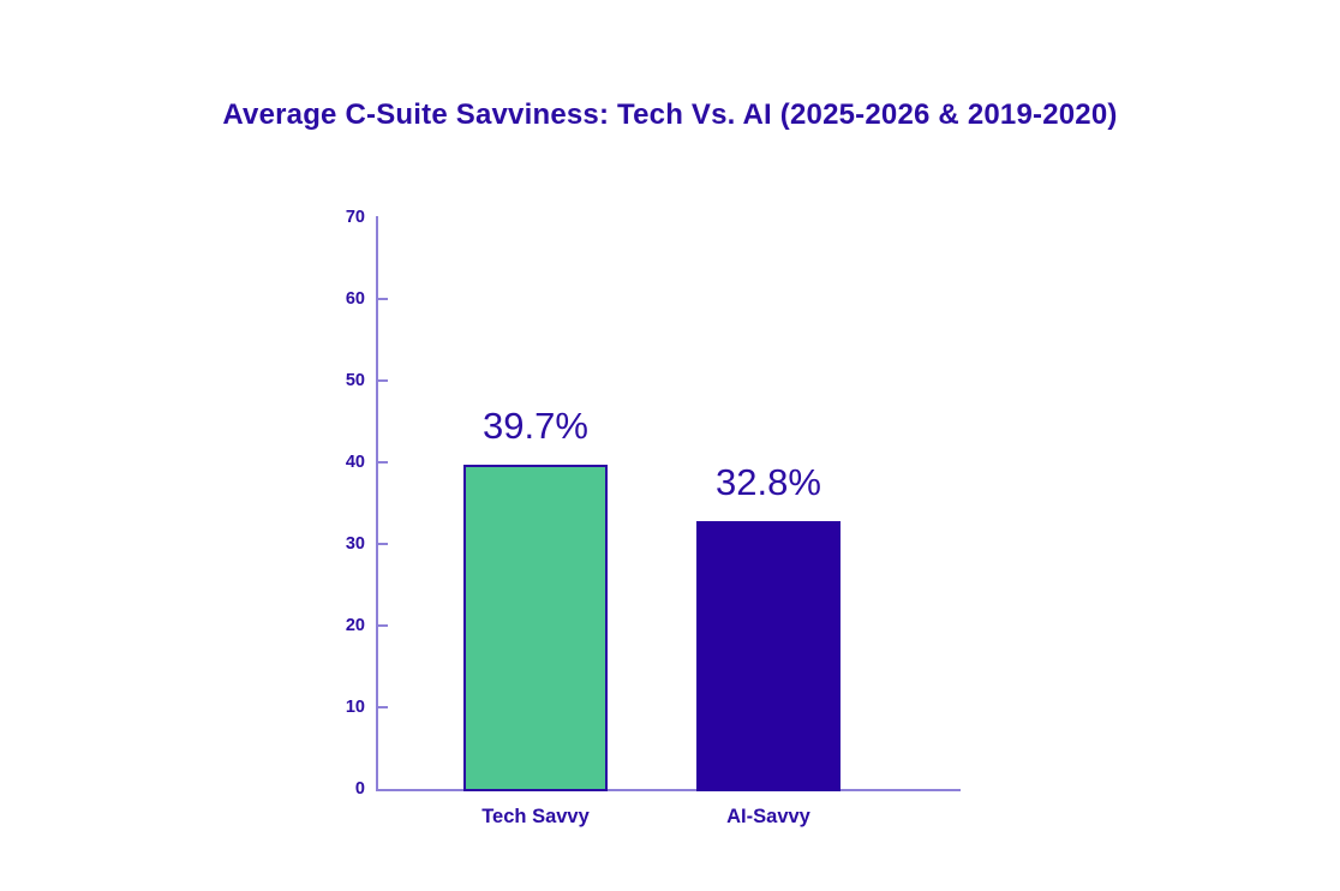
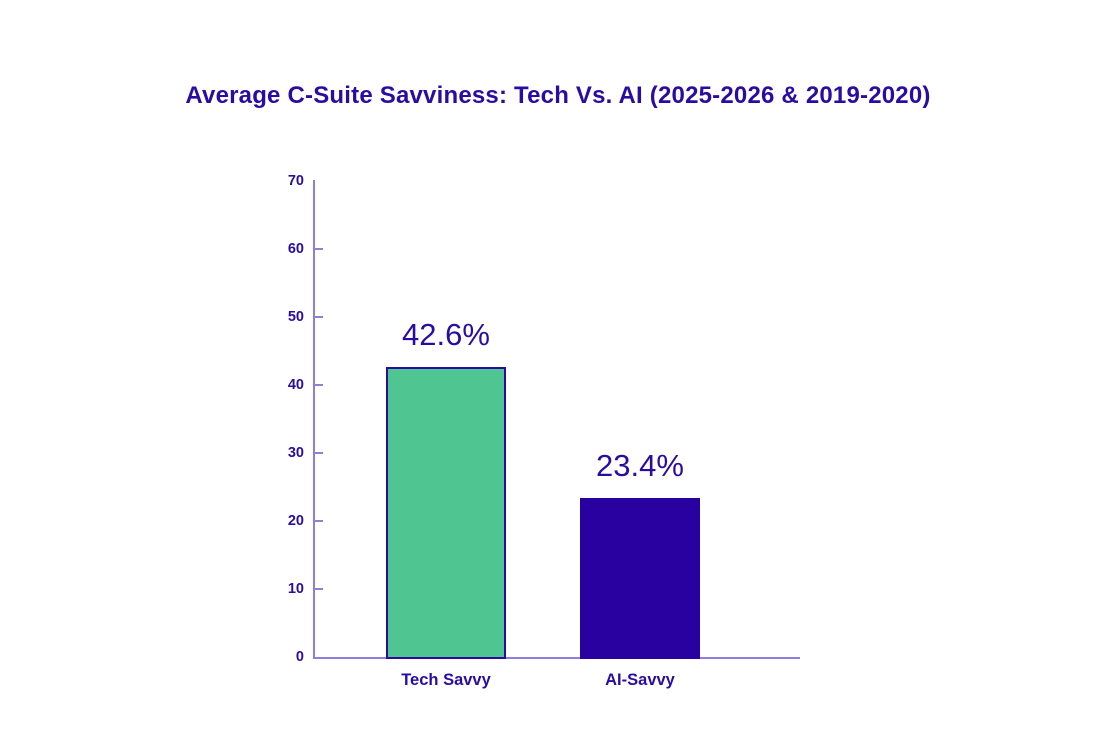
Tech Savvy: 39.7% -> 42.6%
AI-Savvy: 32.8% -> 23.4%
